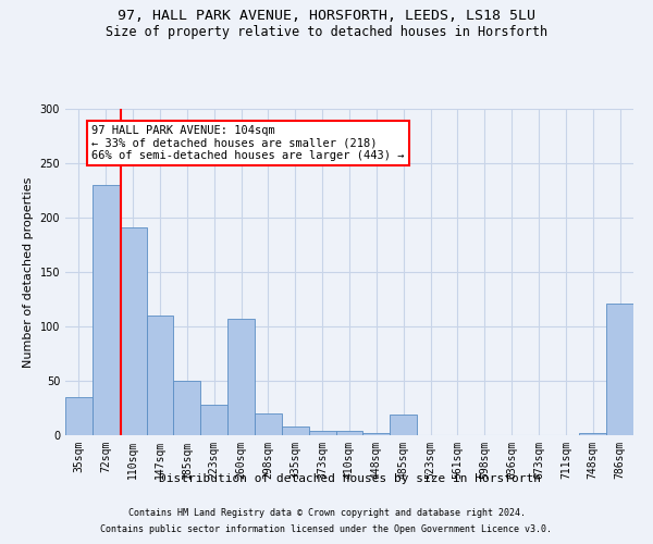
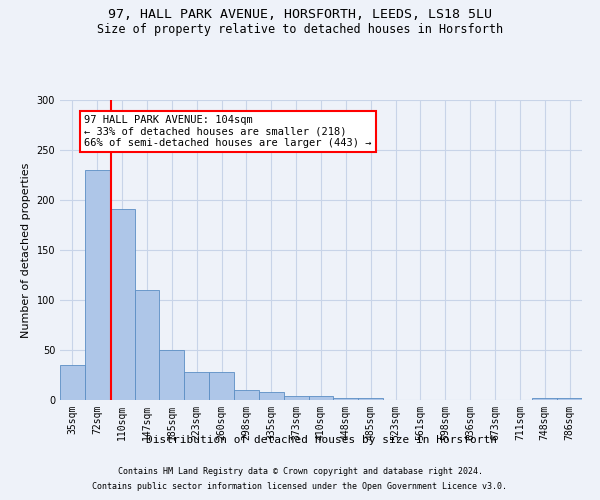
260sqm: 107 -> 28
298sqm: 20 -> 10
485sqm: 19 -> 2
786sqm: 121 -> 2
